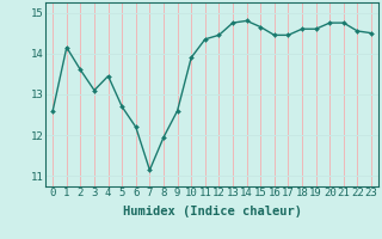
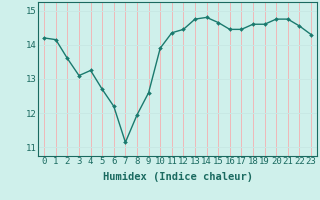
0: 12.60 -> 14.20
4: 13.45 -> 13.25
23: 14.50 -> 14.30
